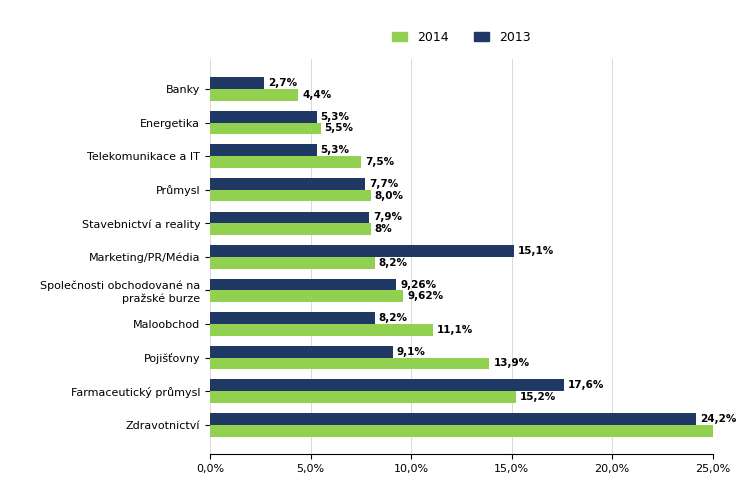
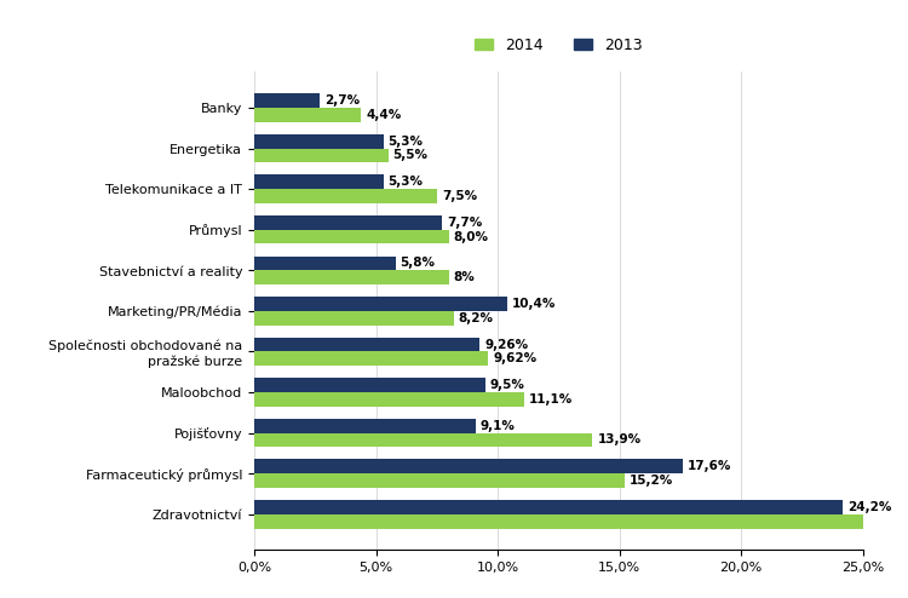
2013/Stavebnictví a reality: 7,9% -> 5,8%
2013/Marketing/PR/Média: 15,1% -> 10,4%
2013/Maloobchod: 8,2% -> 9,5%
